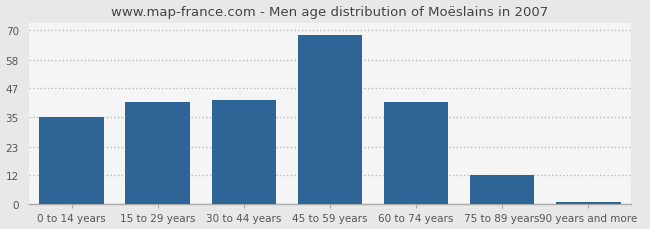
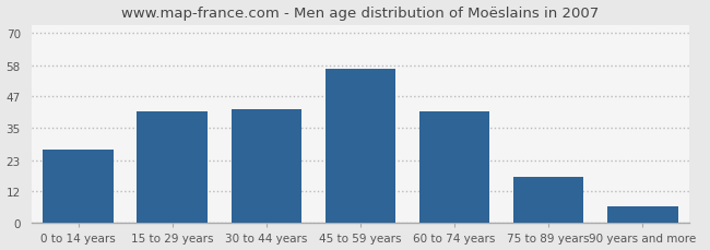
0 to 14 years: 35 -> 27
45 to 59 years: 68 -> 57
75 to 89 years: 12 -> 17
90 years and more: 1 -> 6
